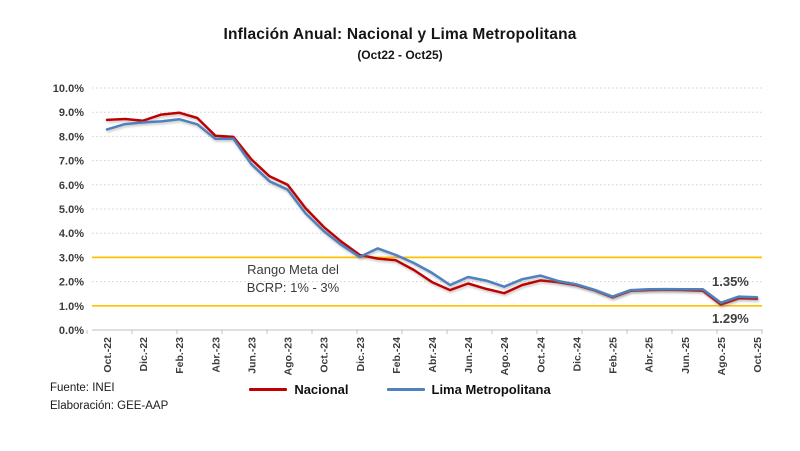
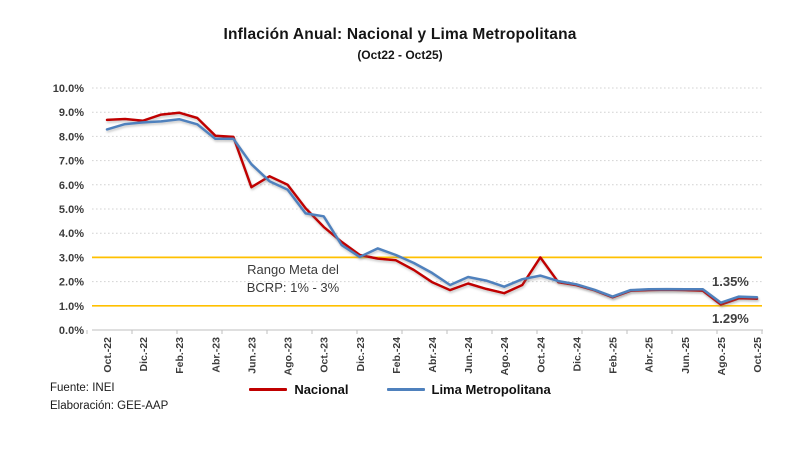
Nacional/Jun.-23: 7.0% -> 5.9%
Lima Metropolitana/Oct.-23: 4.1% -> 4.7%
Nacional/Oct.-24: 2.0% -> 3.0%
